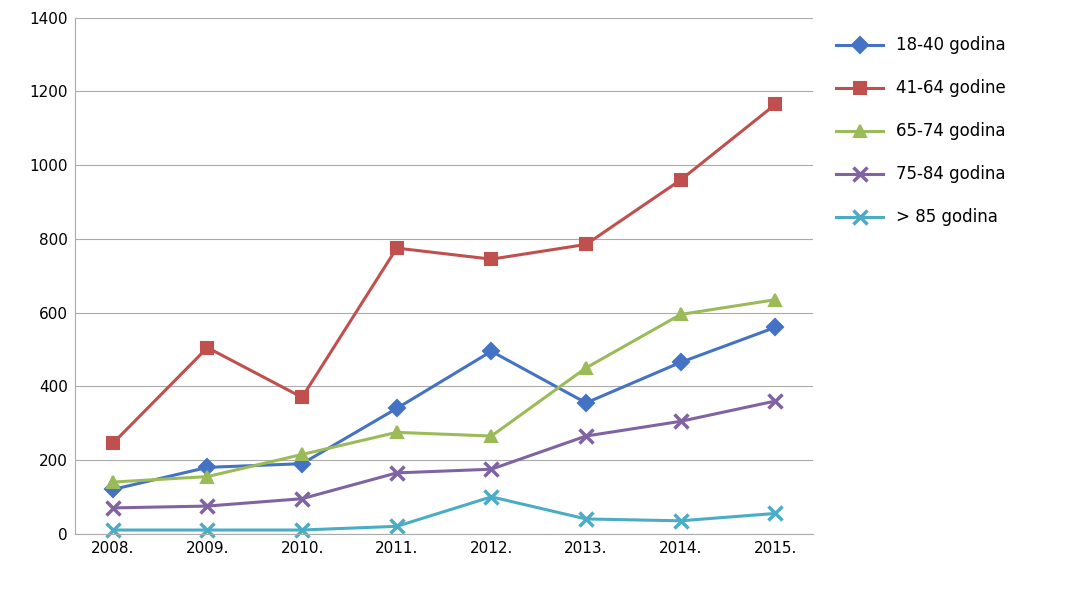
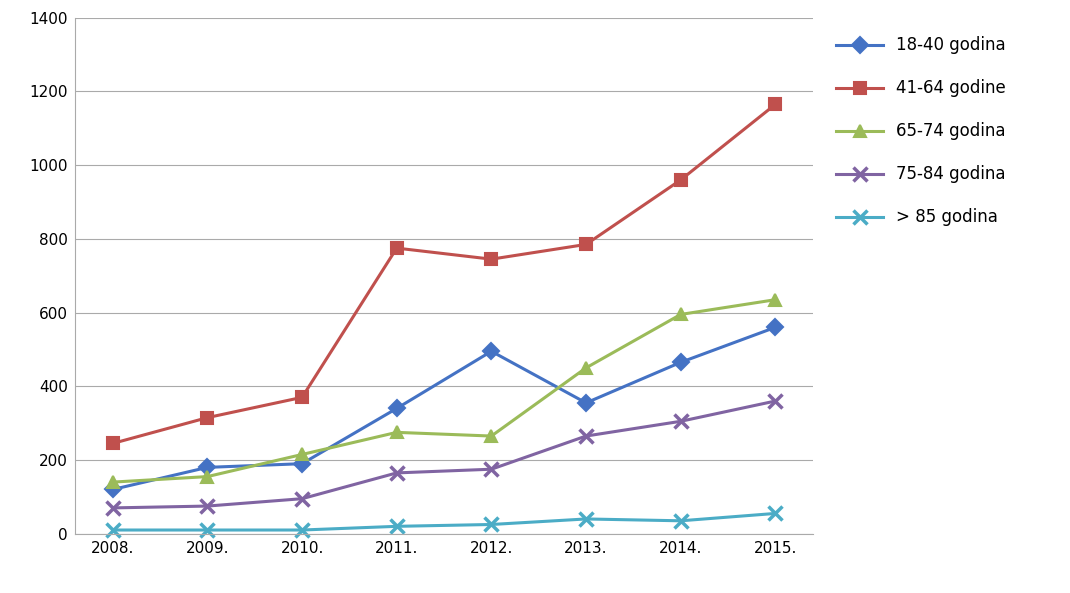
41-64 godine/2009.: 505 -> 315
> 85 godina/2012.: 100 -> 25
